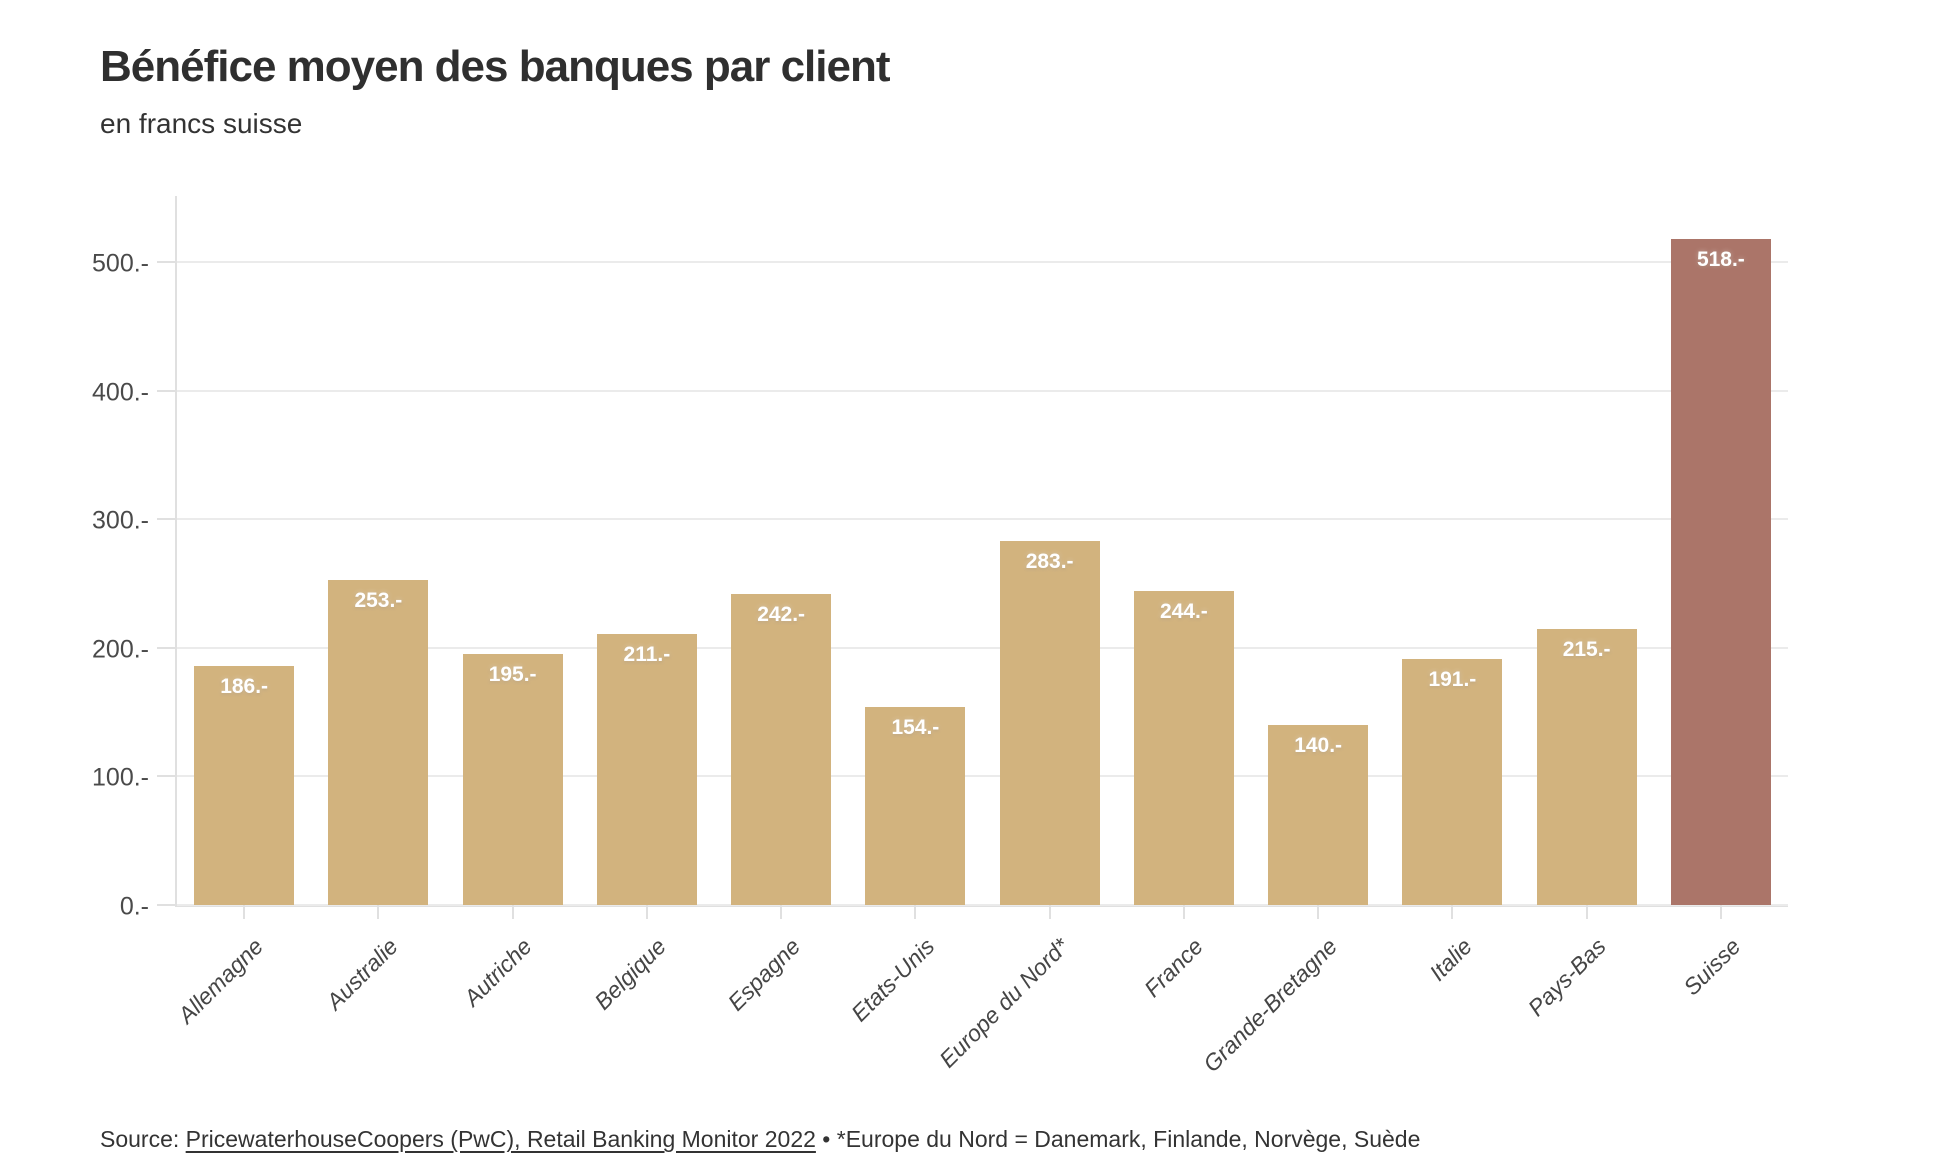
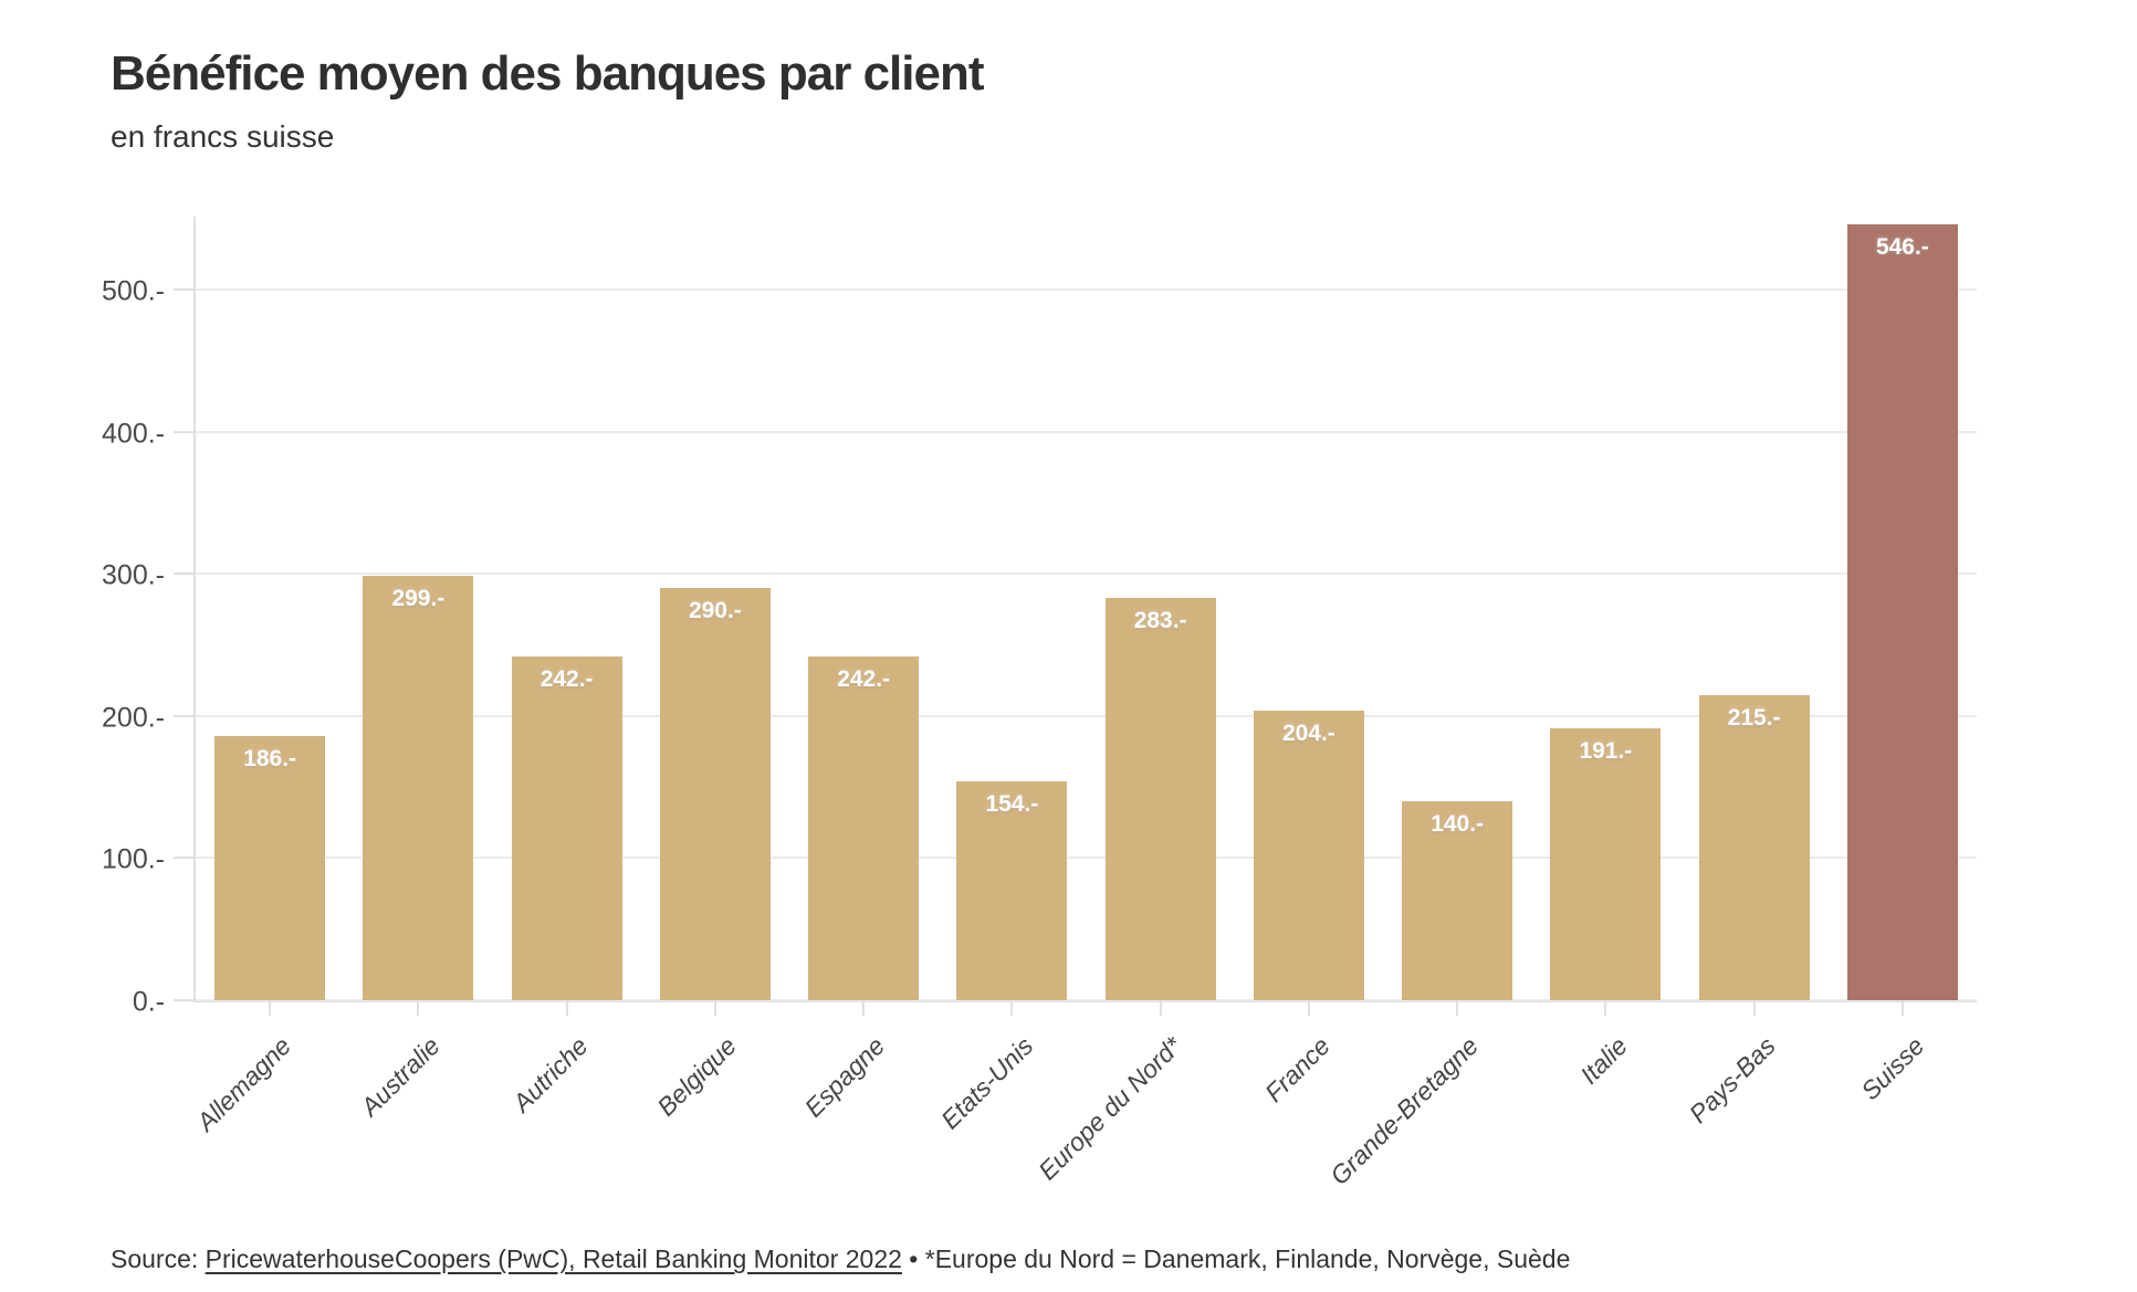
Australie: 253 -> 299
Autriche: 195 -> 242
Belgique: 211 -> 290
France: 244 -> 204
Suisse: 518 -> 546
